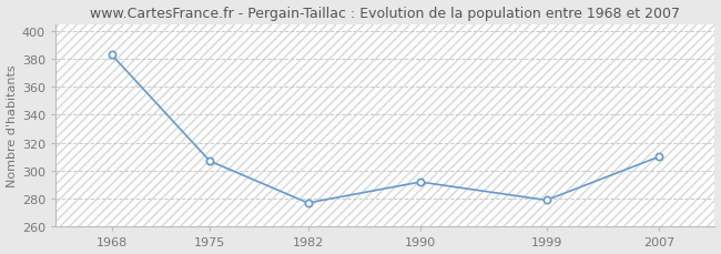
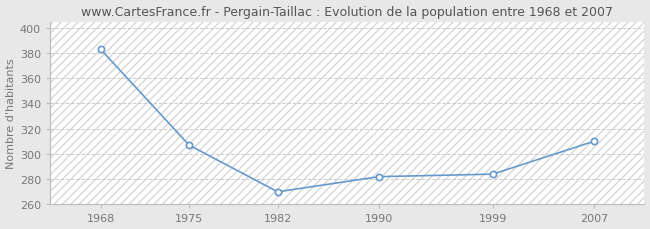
1982: 277 -> 270
1990: 292 -> 282
1999: 279 -> 284
